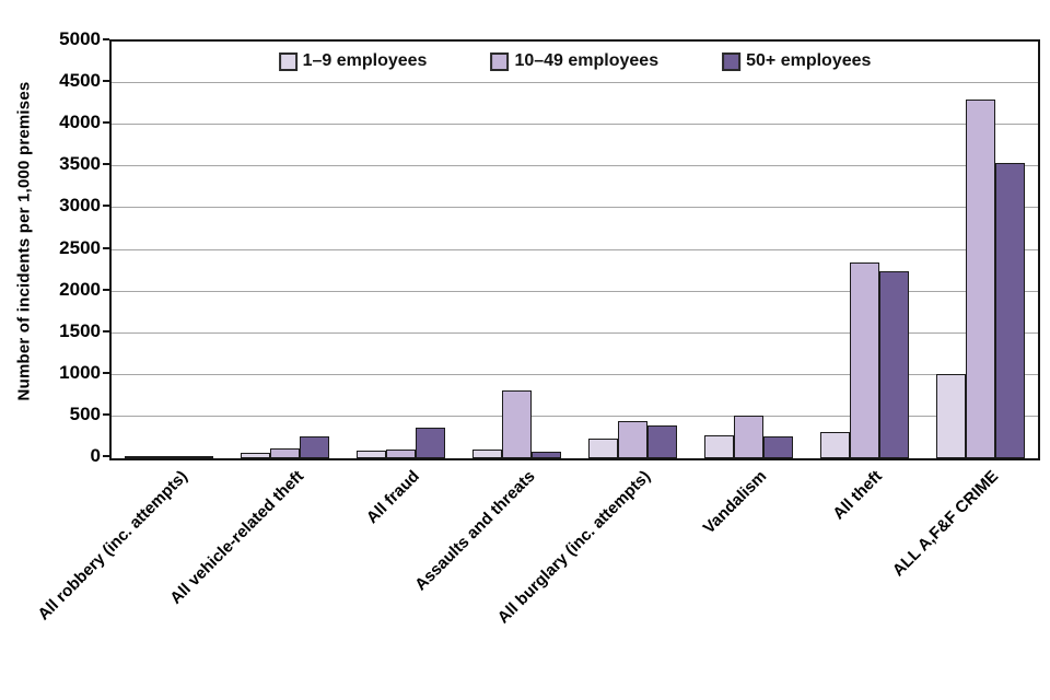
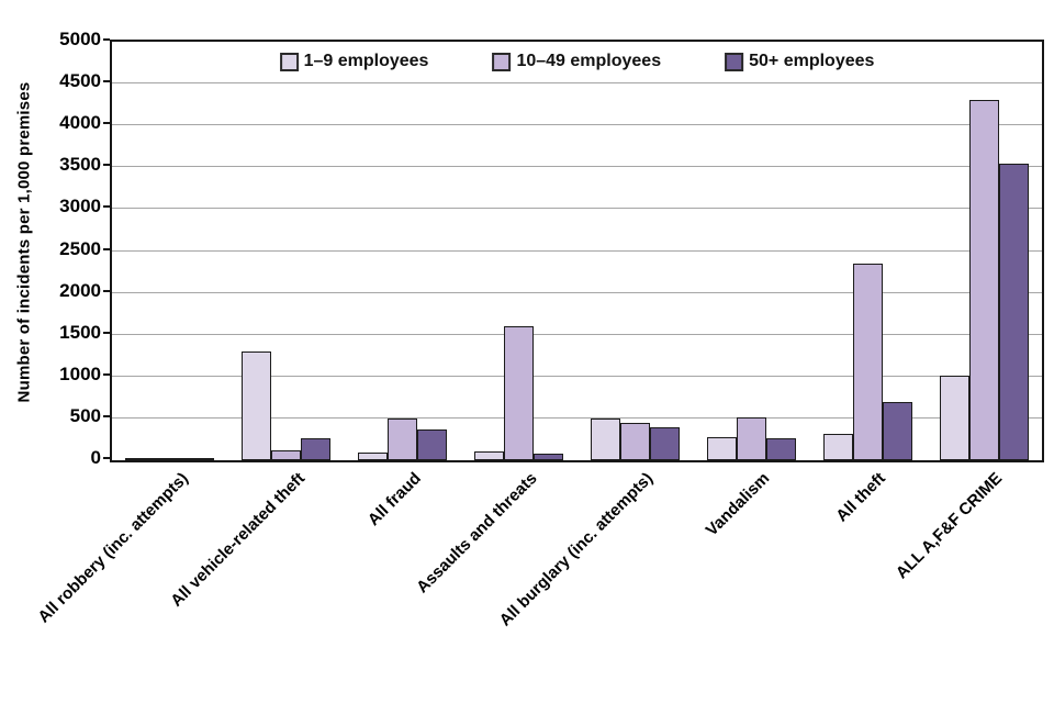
1–9 employees/All vehicle-related theft: 100 -> 1300
10–49 employees/All fraud: 100 -> 500
10–49 employees/Assaults and threats: 800 -> 1600
1–9 employees/All burglary (inc. attempts): 200 -> 500
50+ employees/All theft: 2200 -> 700
